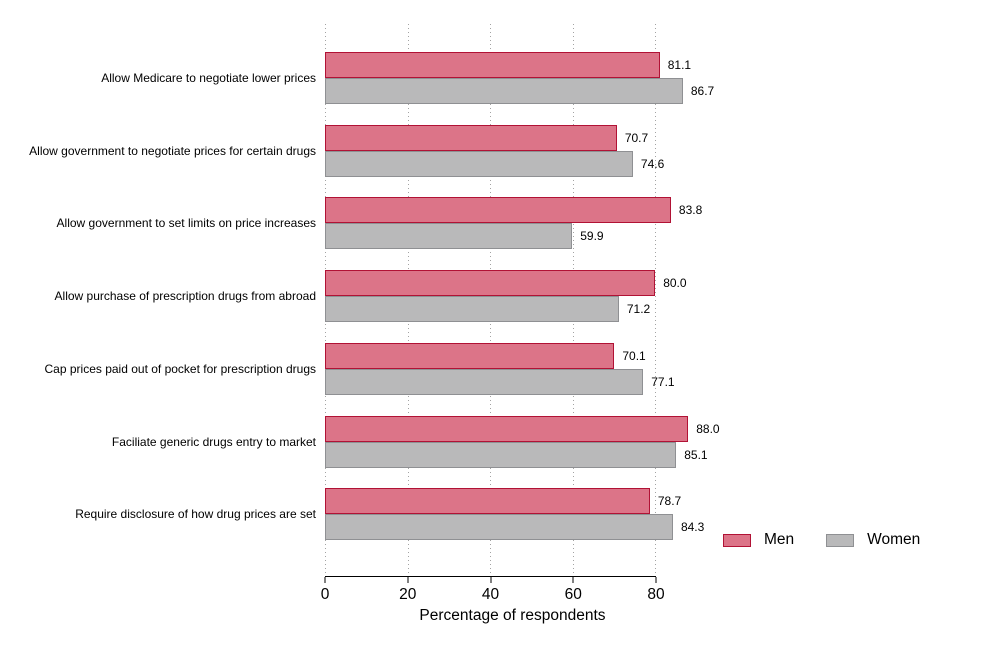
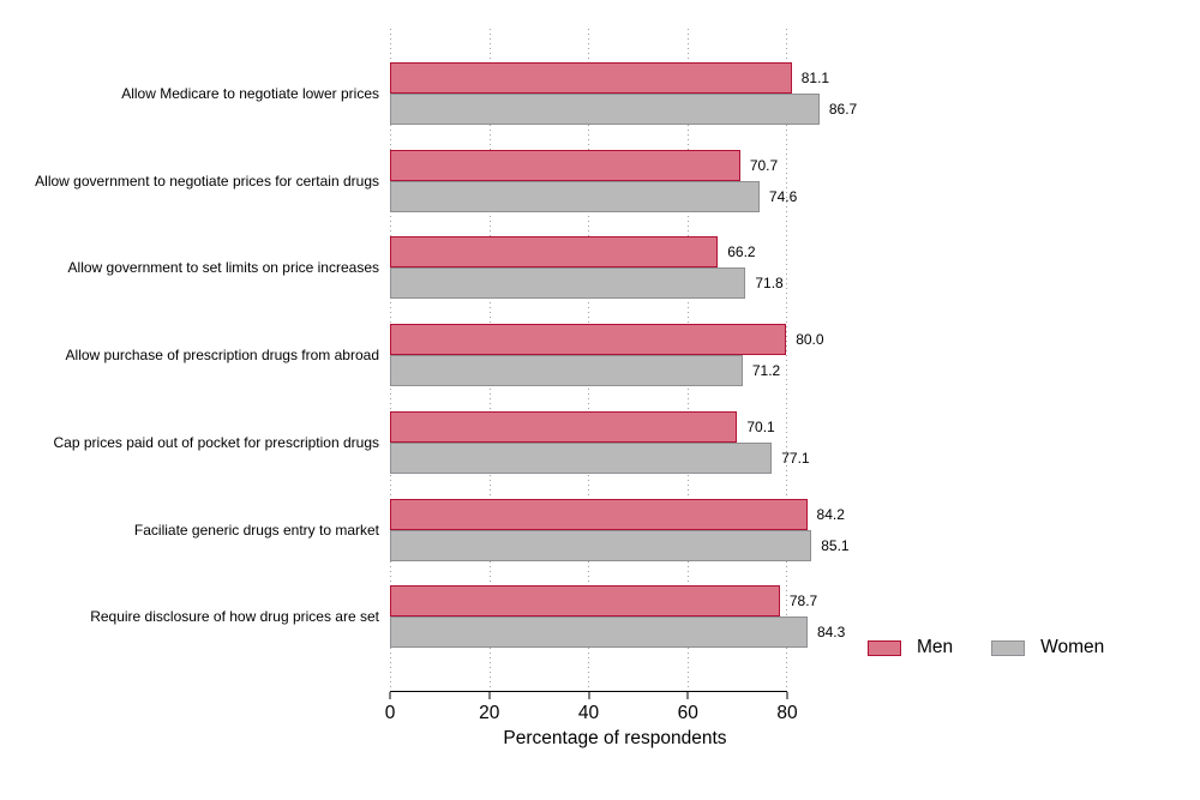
Men/Allow government to set limits on price increases: 83.8 -> 66.2
Women/Allow government to set limits on price increases: 59.9 -> 71.8
Men/Faciliate generic drugs entry to market: 88.0 -> 84.2
